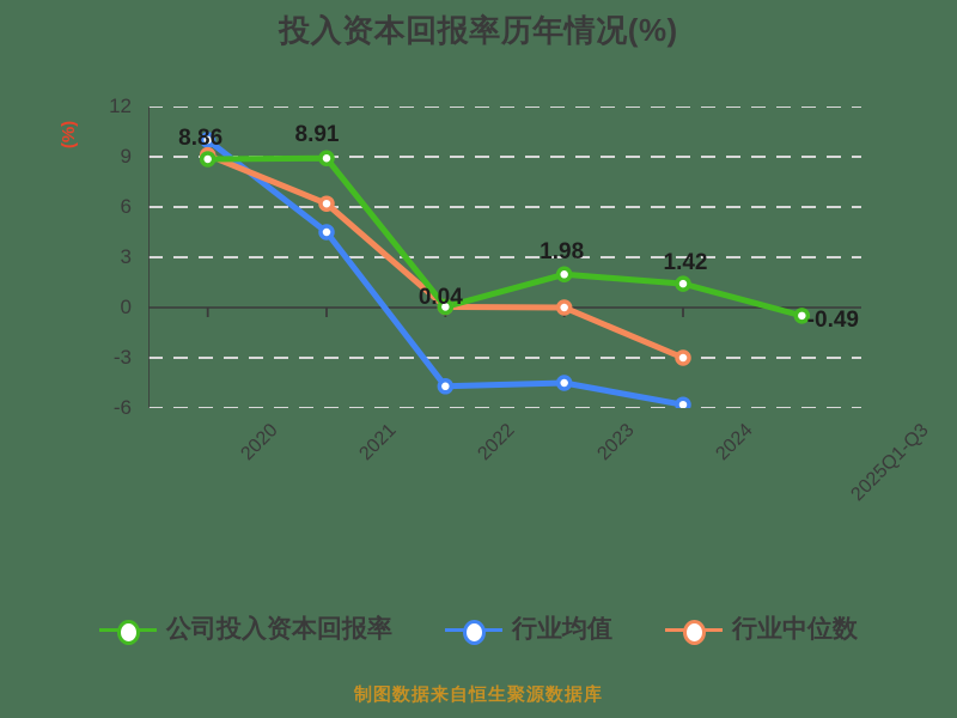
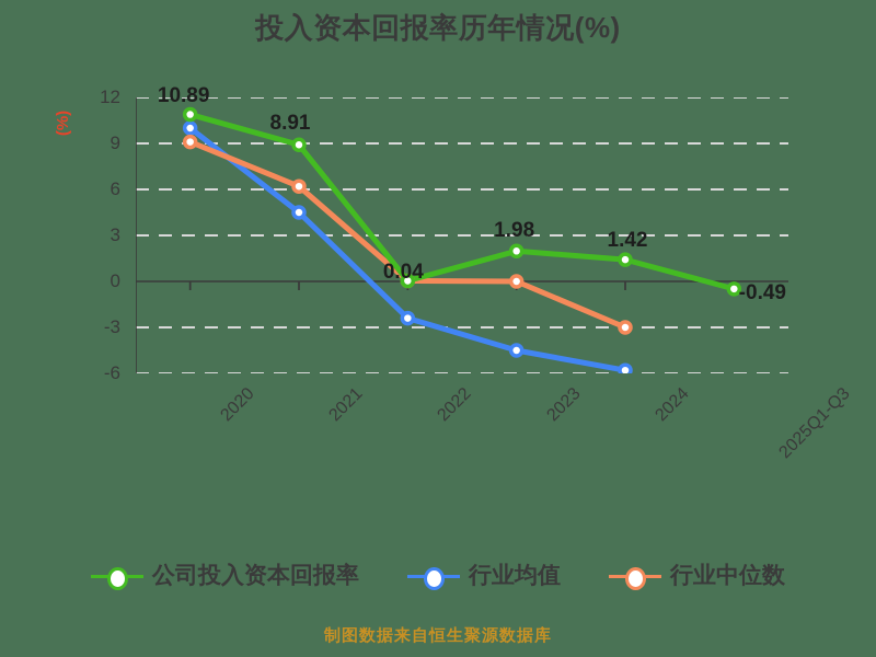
公司投入资本回报率/2020: 8.86 -> 10.89
行业均值/2022: -4.7 -> -2.4
